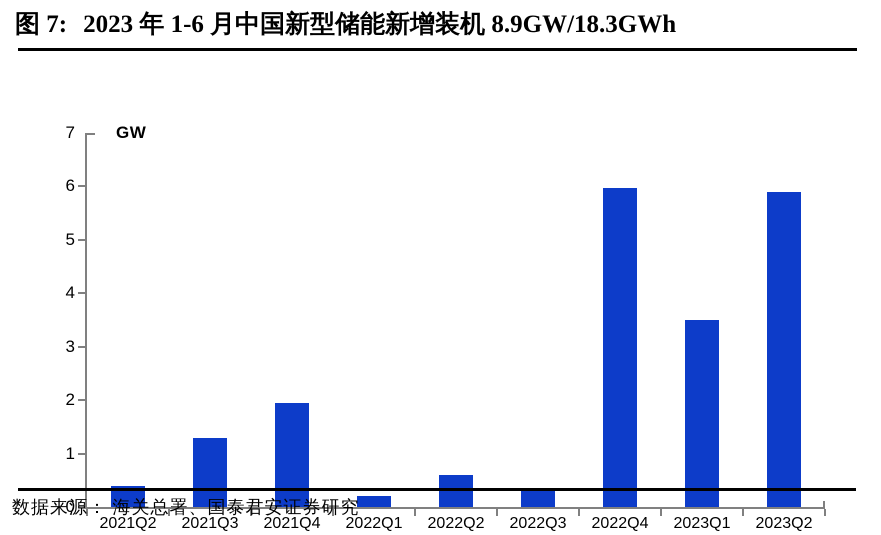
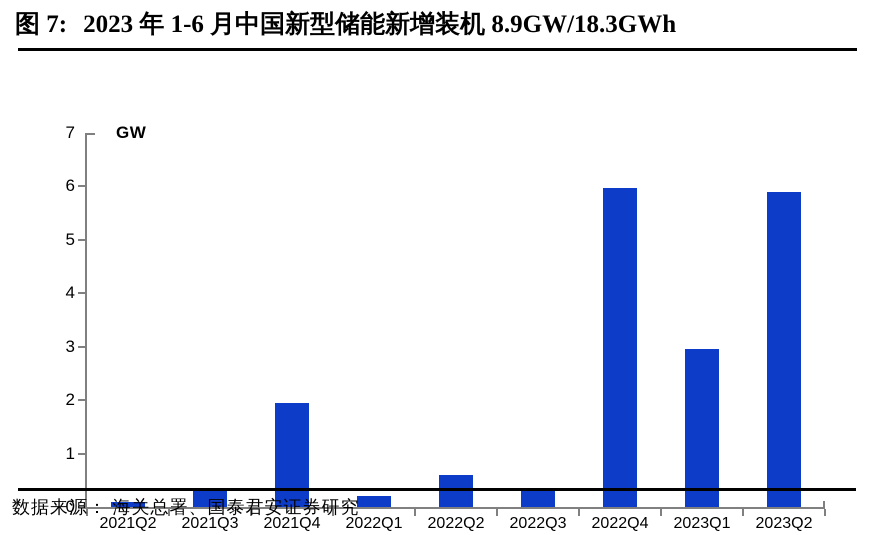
2021Q2: 0.4 -> 0.1
2021Q3: 1.3 -> 0.3
2023Q1: 3.5 -> 3.0
